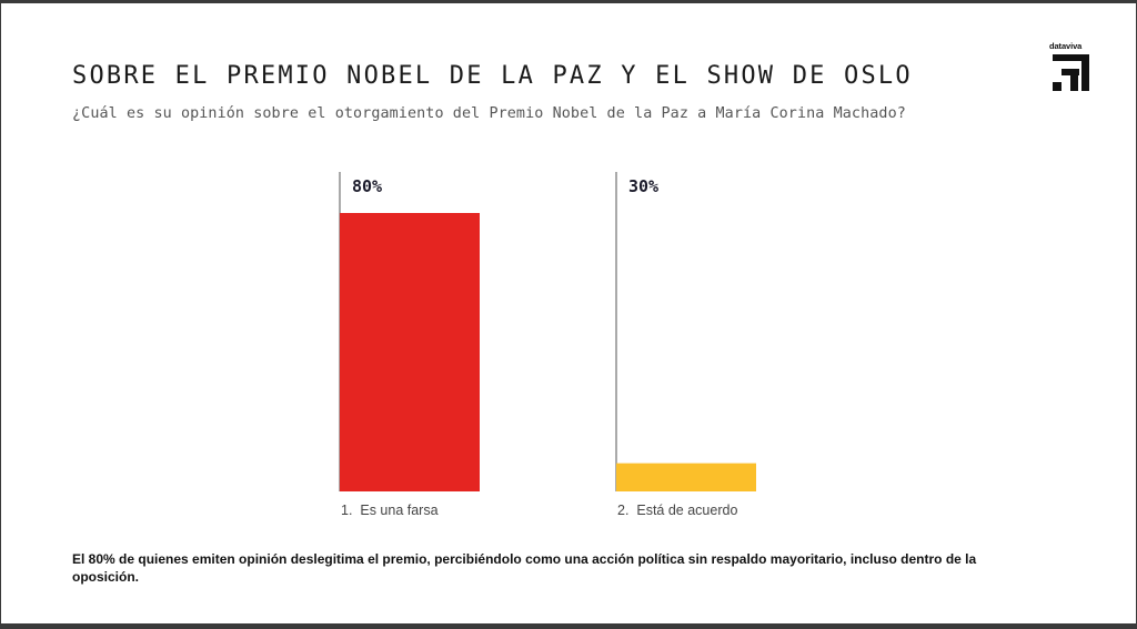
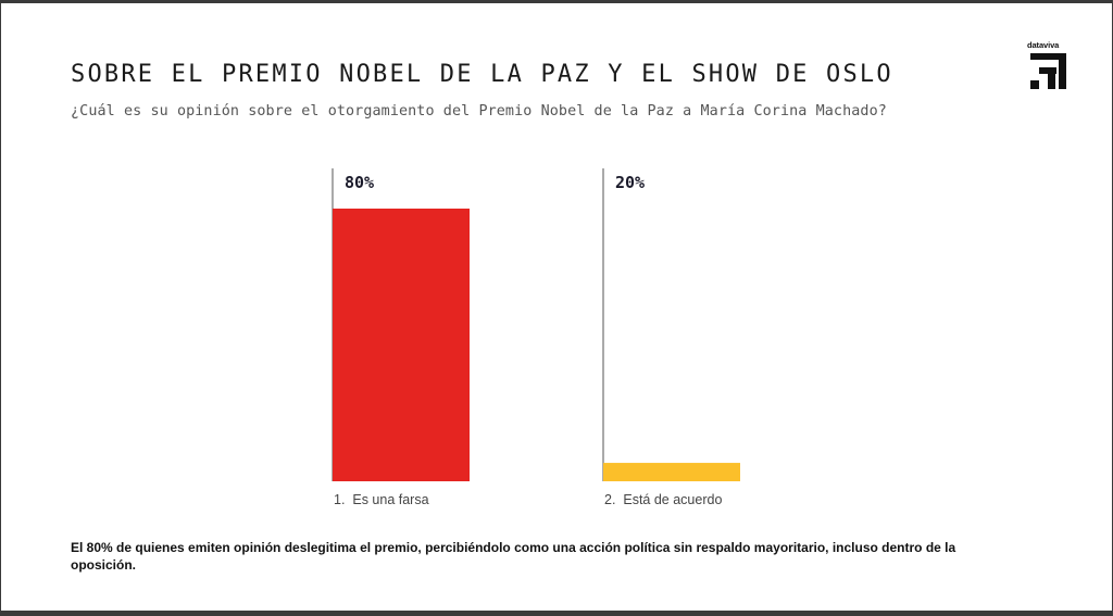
2. Está de acuerdo: 30% -> 20%
